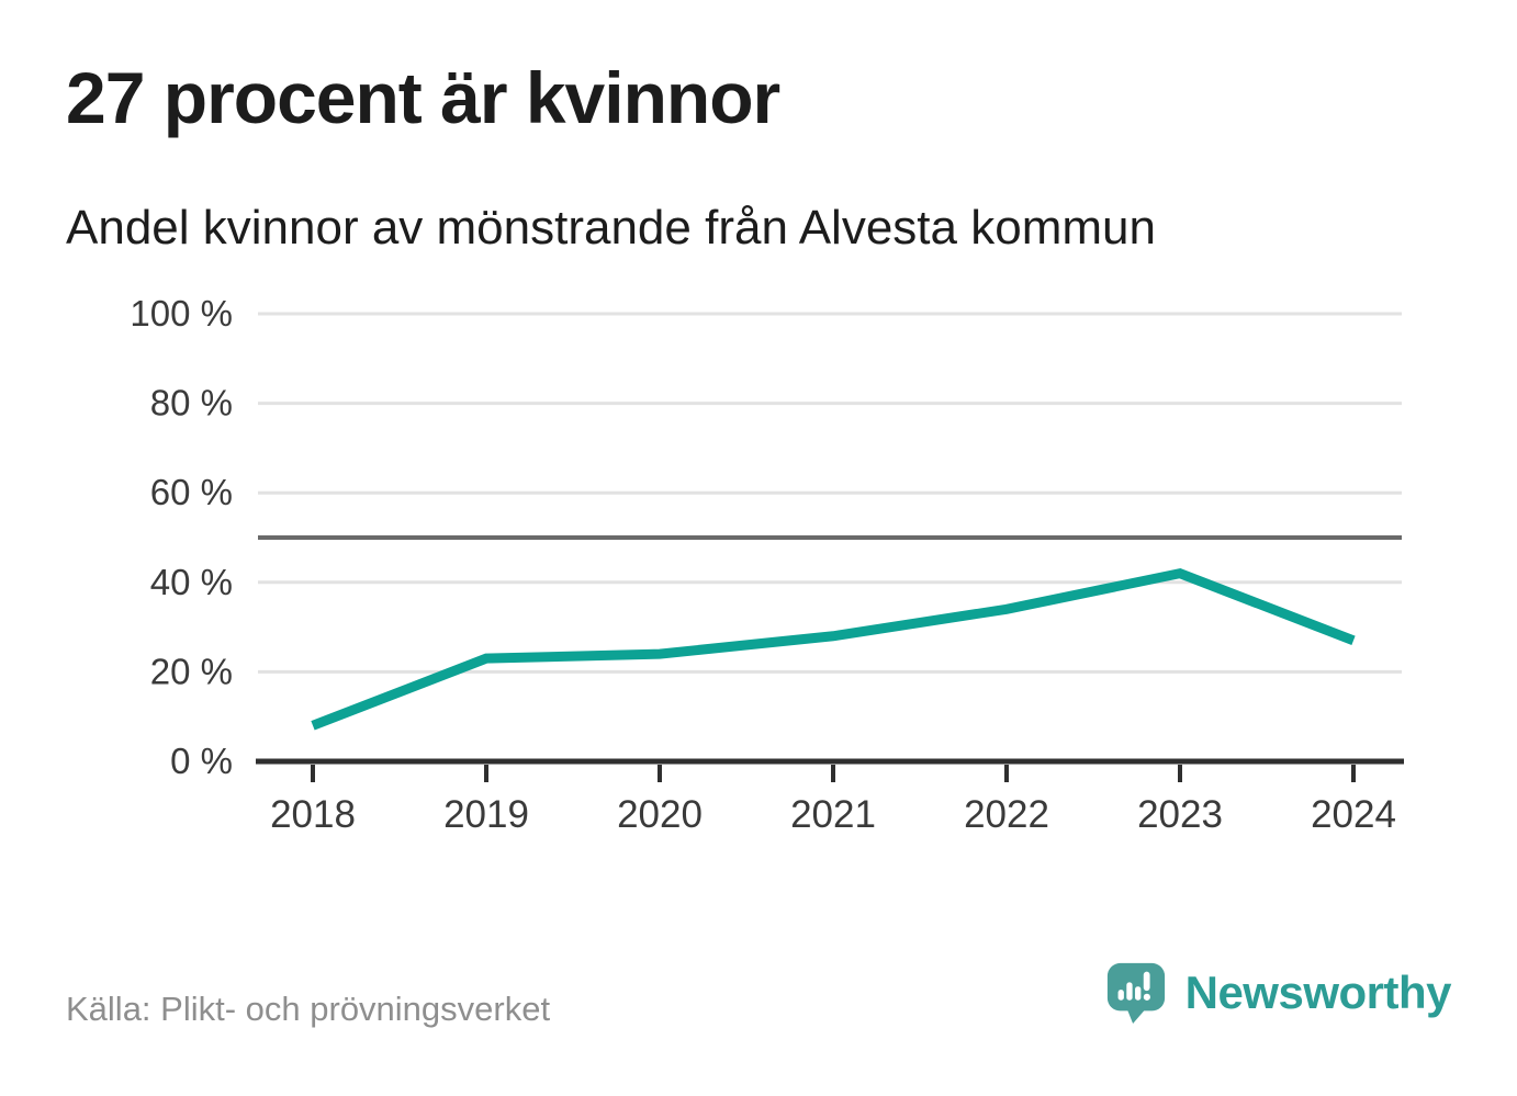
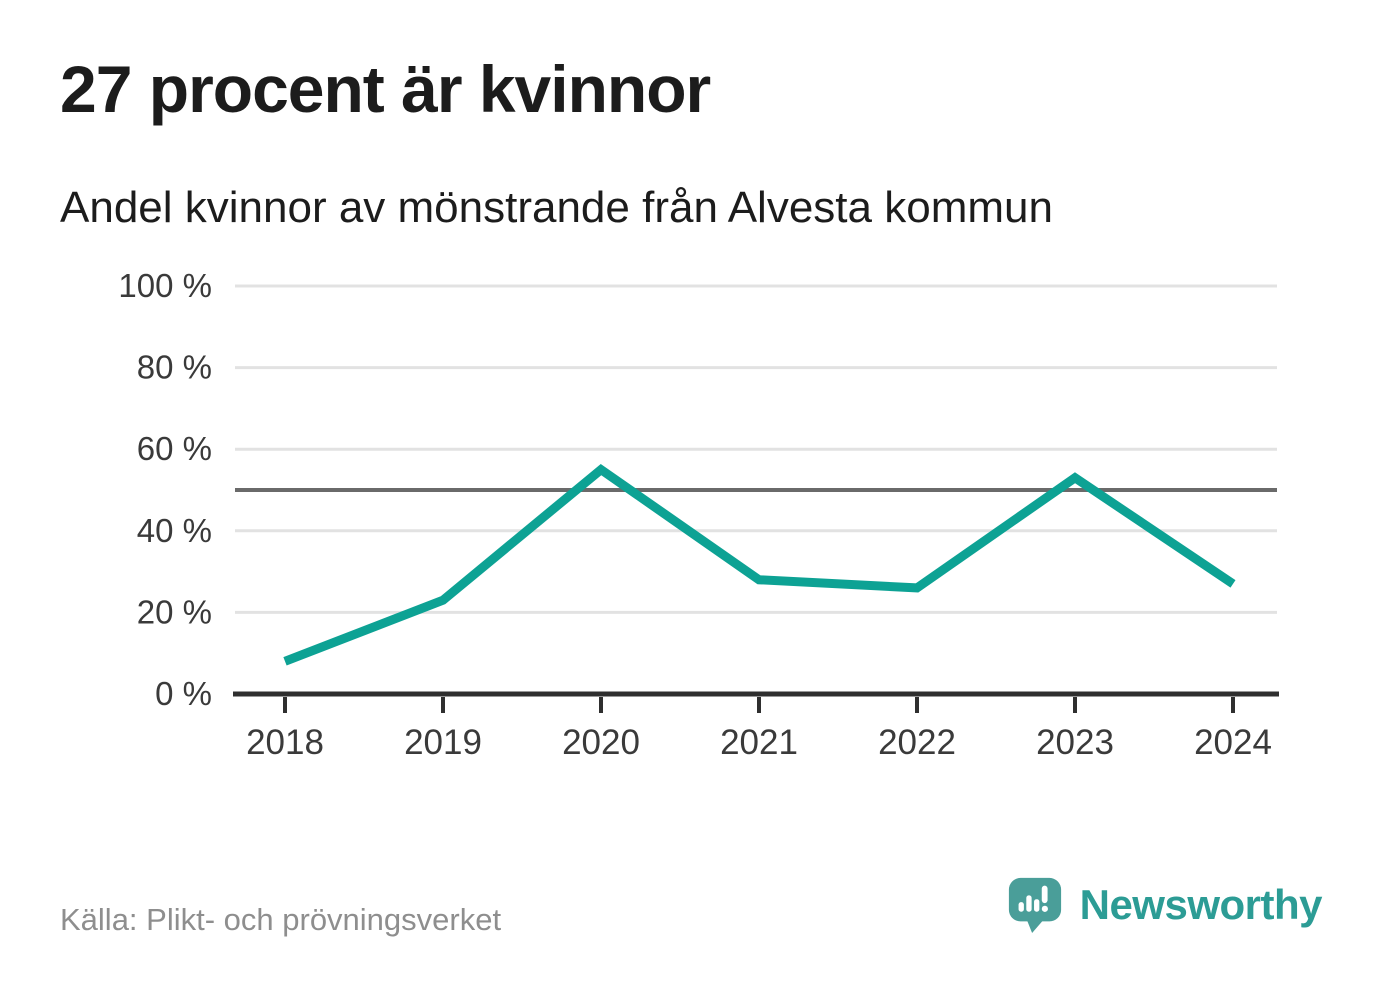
2020: 24% -> 55%
2022: 34% -> 26%
2023: 42% -> 53%
